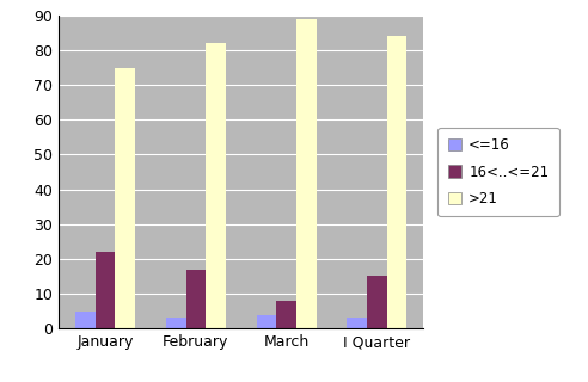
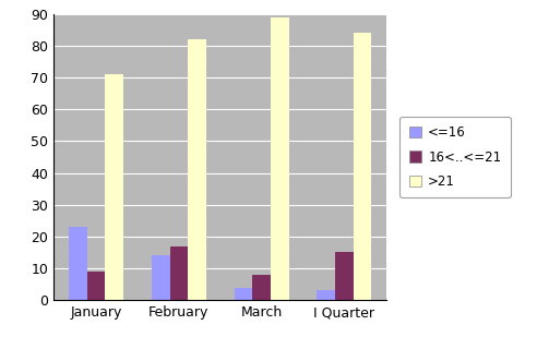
<=16/January: 5 -> 23
16<..<=21/January: 22 -> 9
>21/January: 75 -> 71
<=16/February: 3 -> 14
